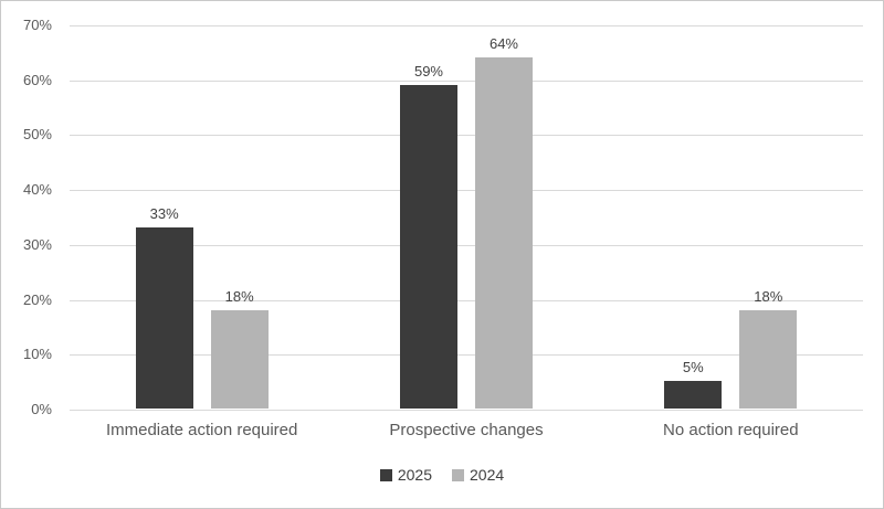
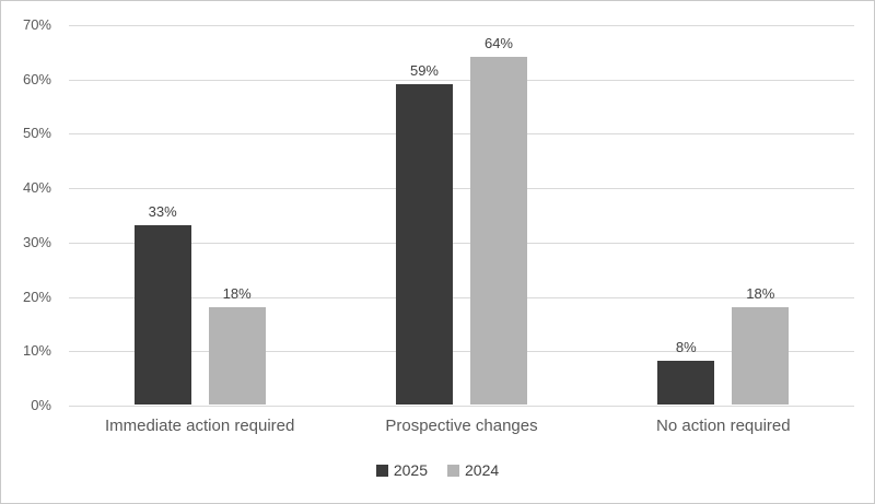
2025/No action required: 5% -> 8%
